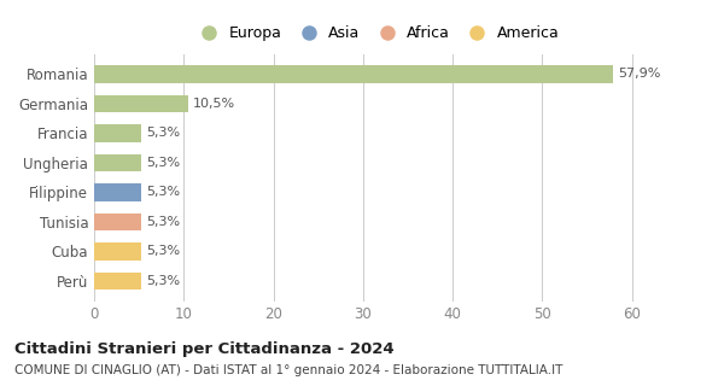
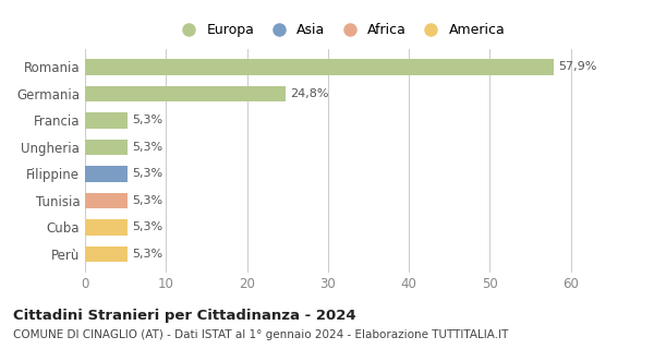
Germania: 10,5% -> 24,8%
